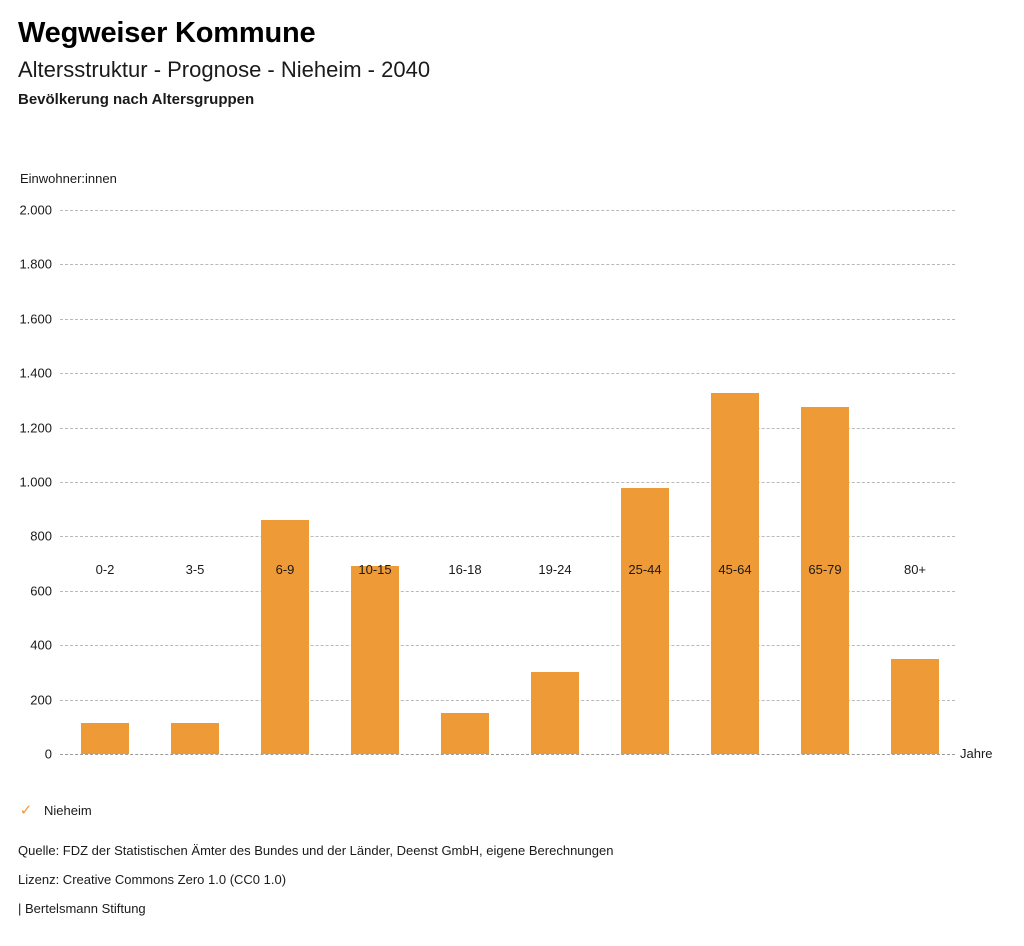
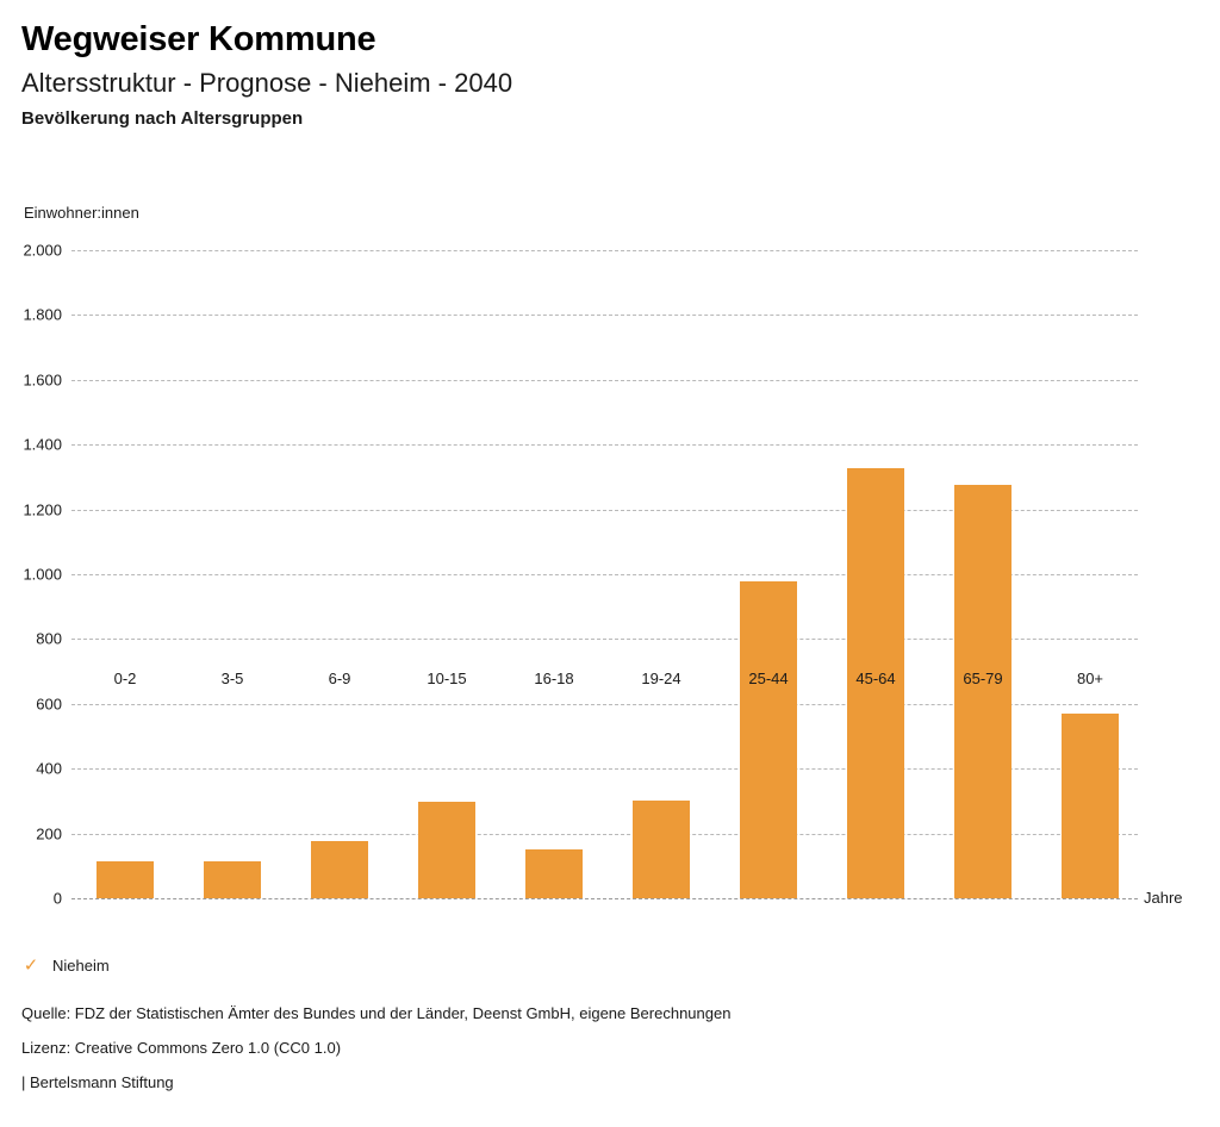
6-9: 860 -> 180
10-15: 690 -> 300
80+: 350 -> 570
